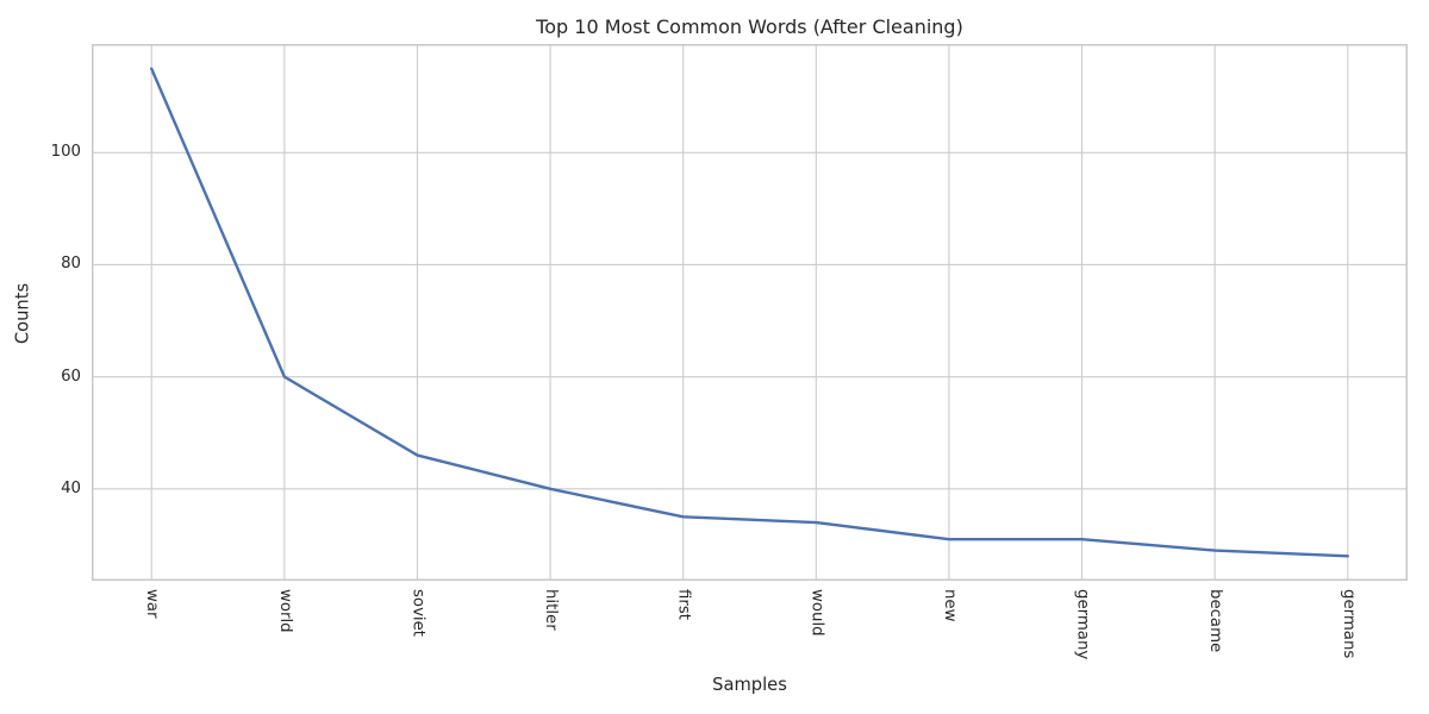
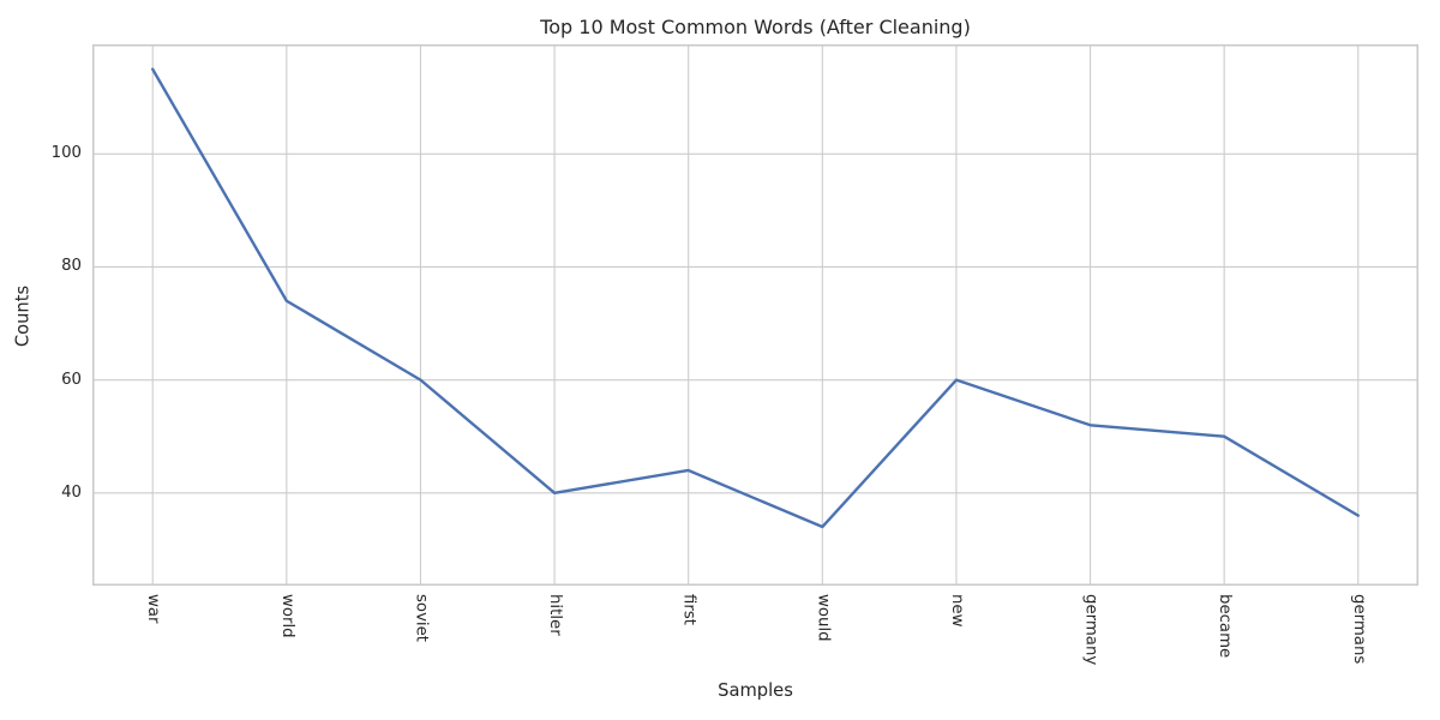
world: 60 -> 74
soviet: 46 -> 60
first: 35 -> 44
new: 31 -> 60
germany: 31 -> 52
became: 29 -> 50
germans: 28 -> 36
